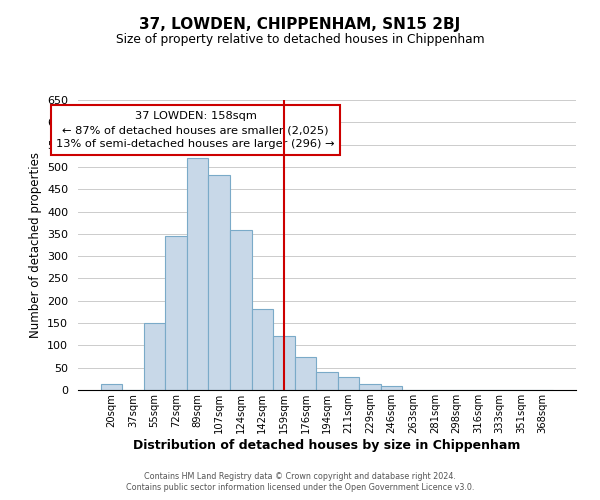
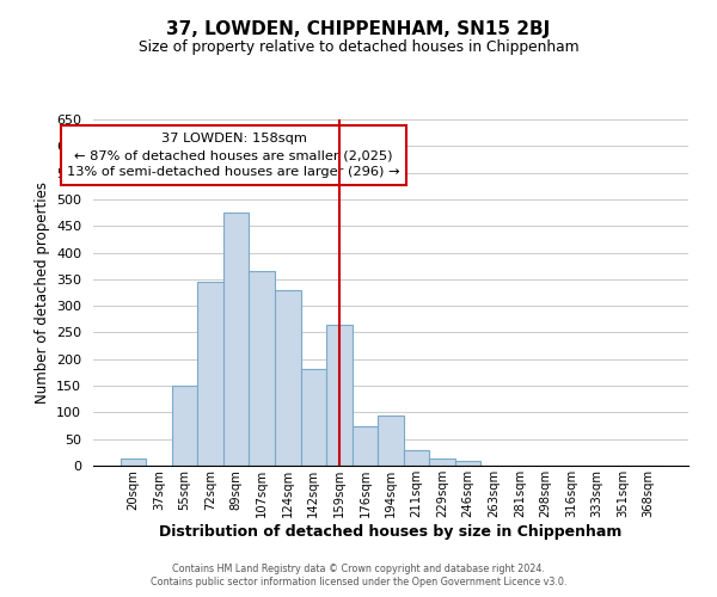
89sqm: 520 -> 475
107sqm: 483 -> 365
124sqm: 358 -> 330
159sqm: 120 -> 265
194sqm: 40 -> 95
